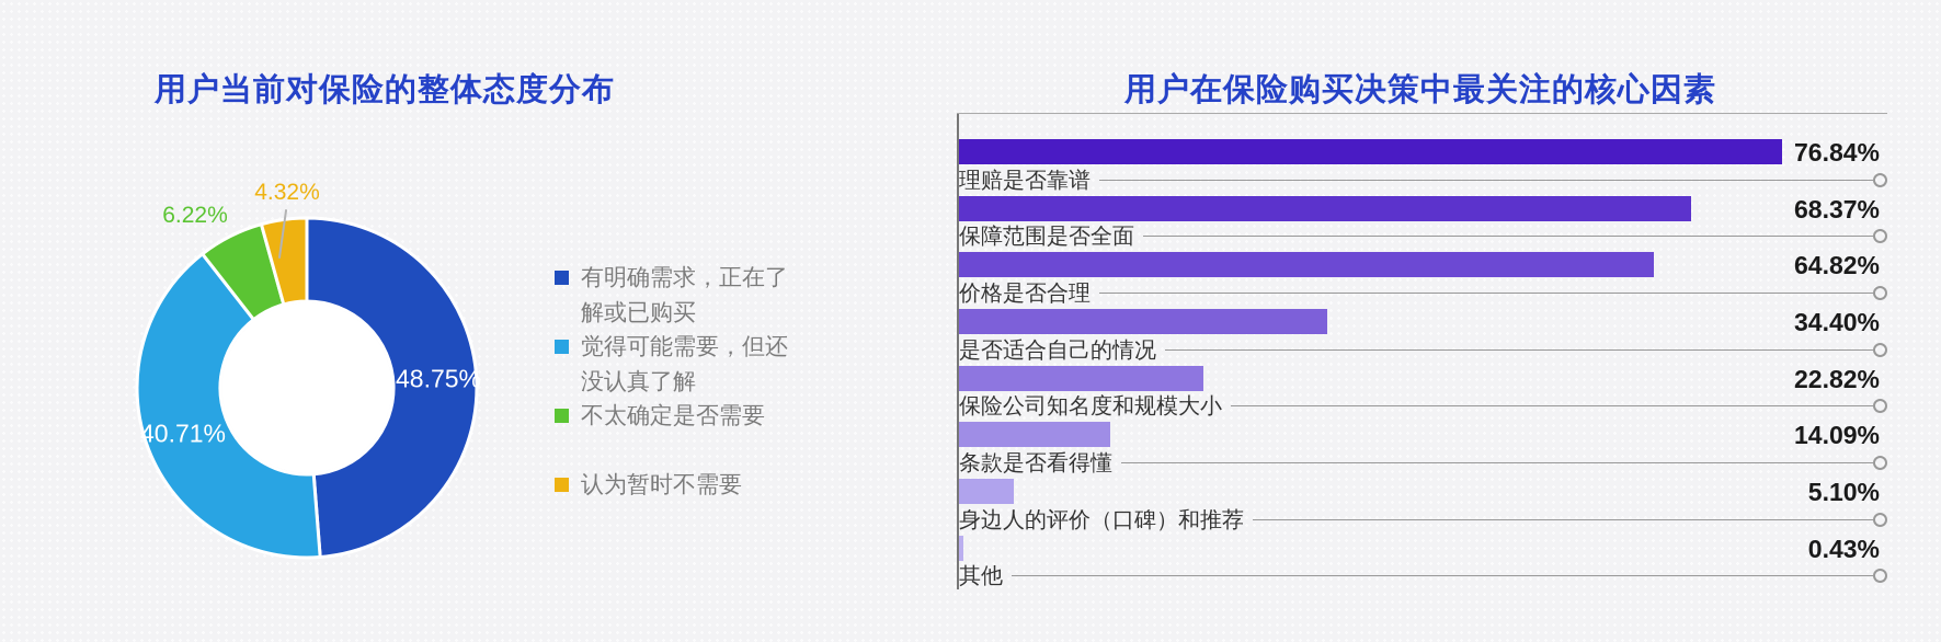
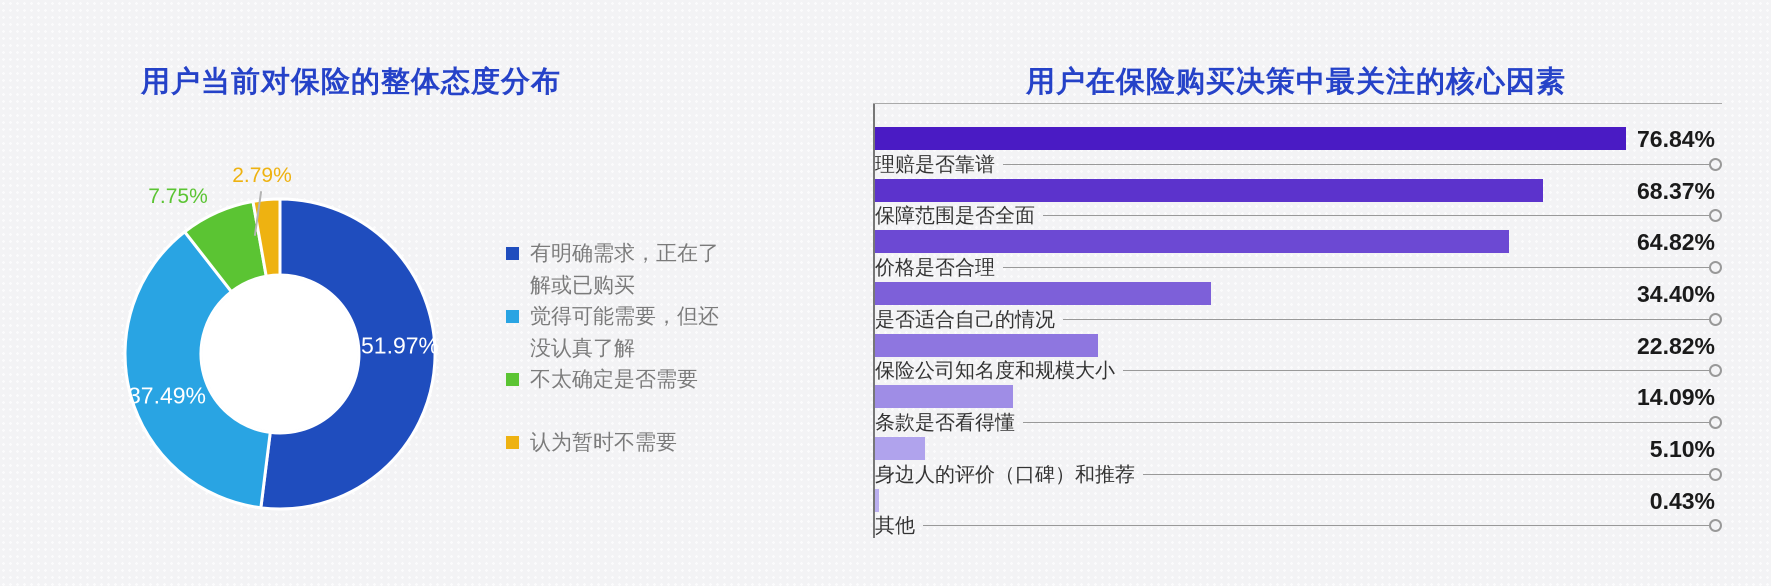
用户当前对保险的整体态度分布/有明确需求，正在了解或已购买: 48.75% -> 51.97%
用户当前对保险的整体态度分布/觉得可能需要，但还没认真了解: 40.71% -> 37.49%
用户当前对保险的整体态度分布/不太确定是否需要: 6.22% -> 7.75%
用户当前对保险的整体态度分布/认为暂时不需要: 4.32% -> 2.79%
